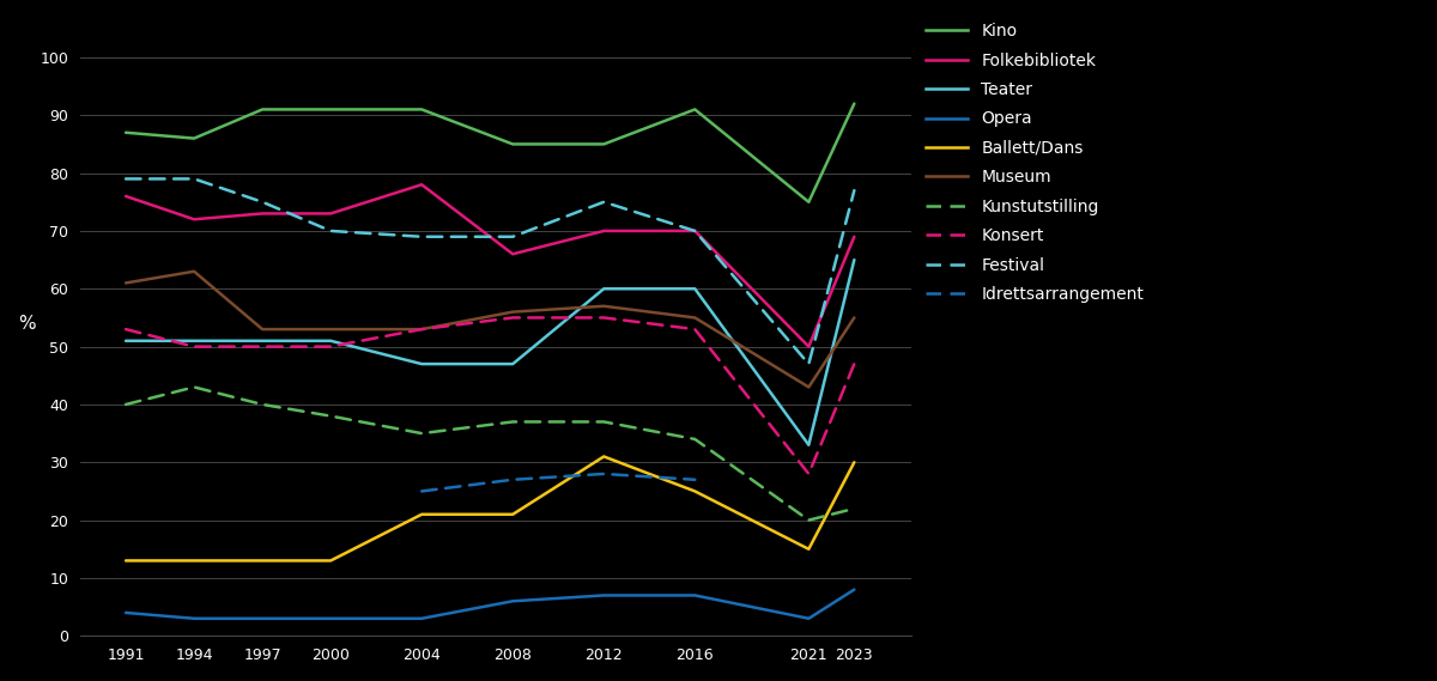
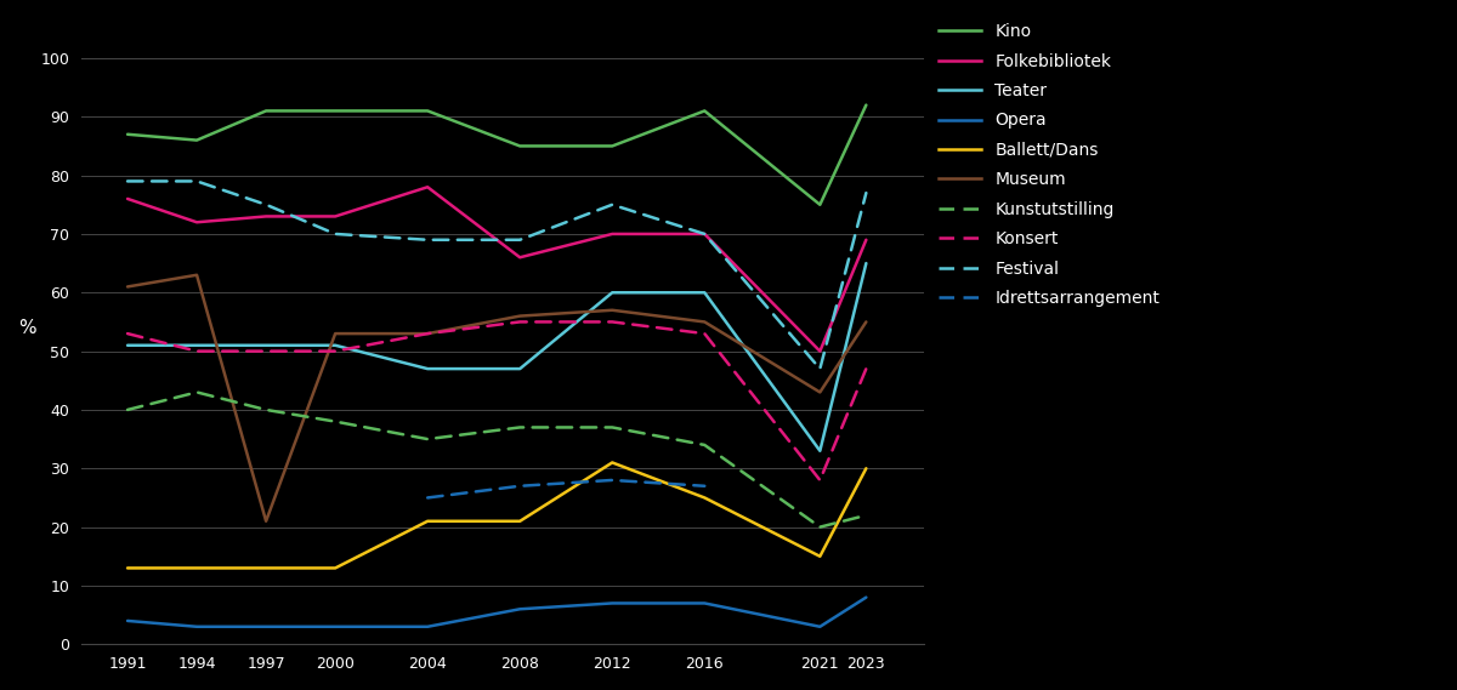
Museum/1997: 53 -> 21
